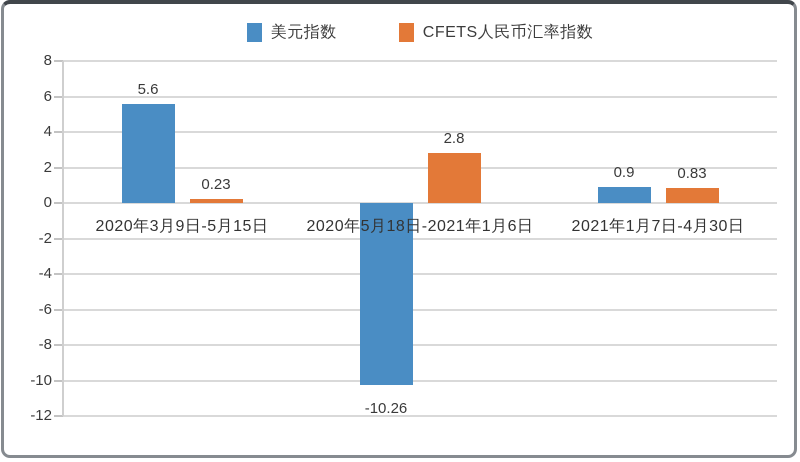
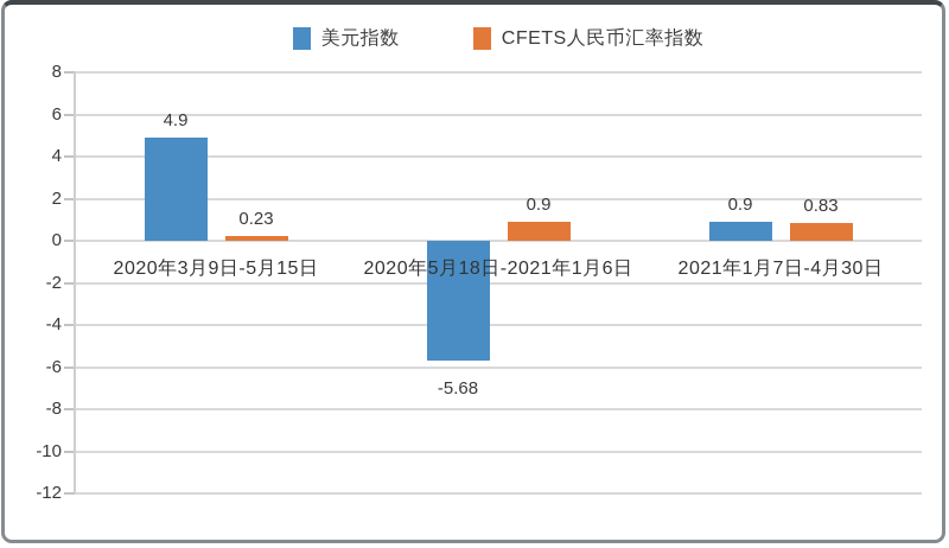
美元指数/2020年3月9日-5月15日: 5.6 -> 4.9
美元指数/2020年5月18日-2021年1月6日: -10.26 -> -5.68
CFETS人民币汇率指数/2020年5月18日-2021年1月6日: 2.8 -> 0.9
